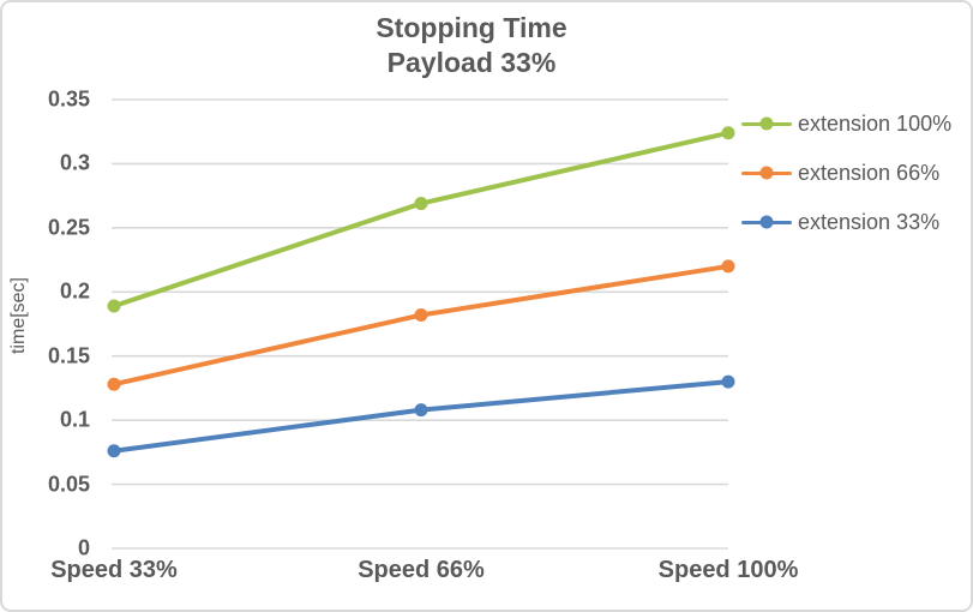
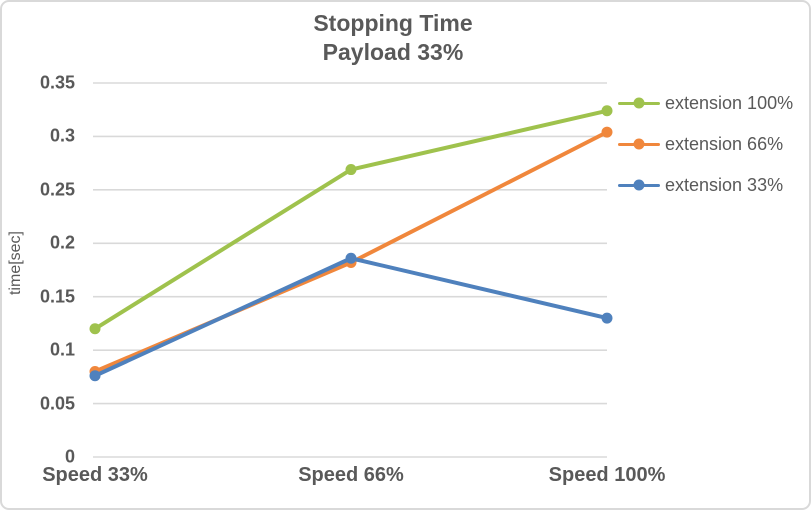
extension 100%/Speed 33%: 0.189 -> 0.120
extension 66%/Speed 33%: 0.128 -> 0.080
extension 33%/Speed 66%: 0.108 -> 0.186
extension 66%/Speed 100%: 0.220 -> 0.304
